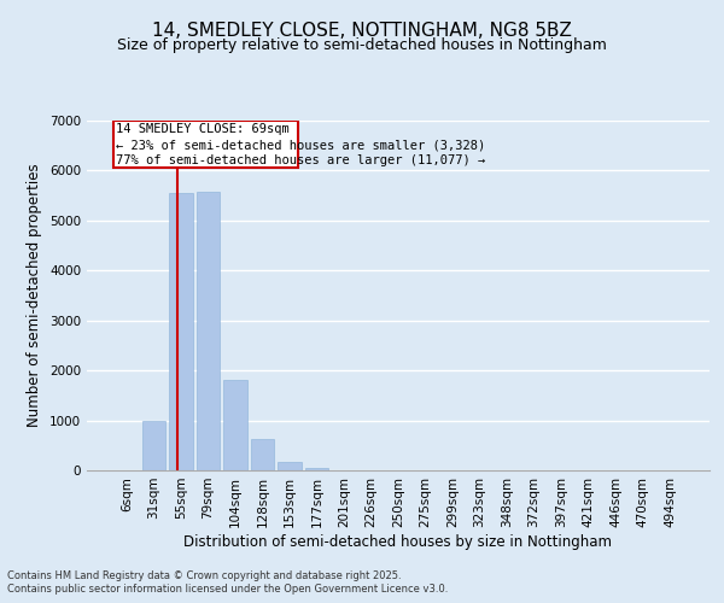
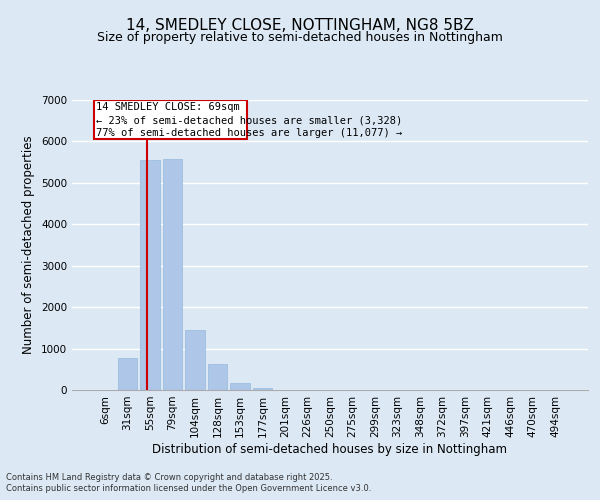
31sqm: 1000 -> 770
104sqm: 1800 -> 1450
